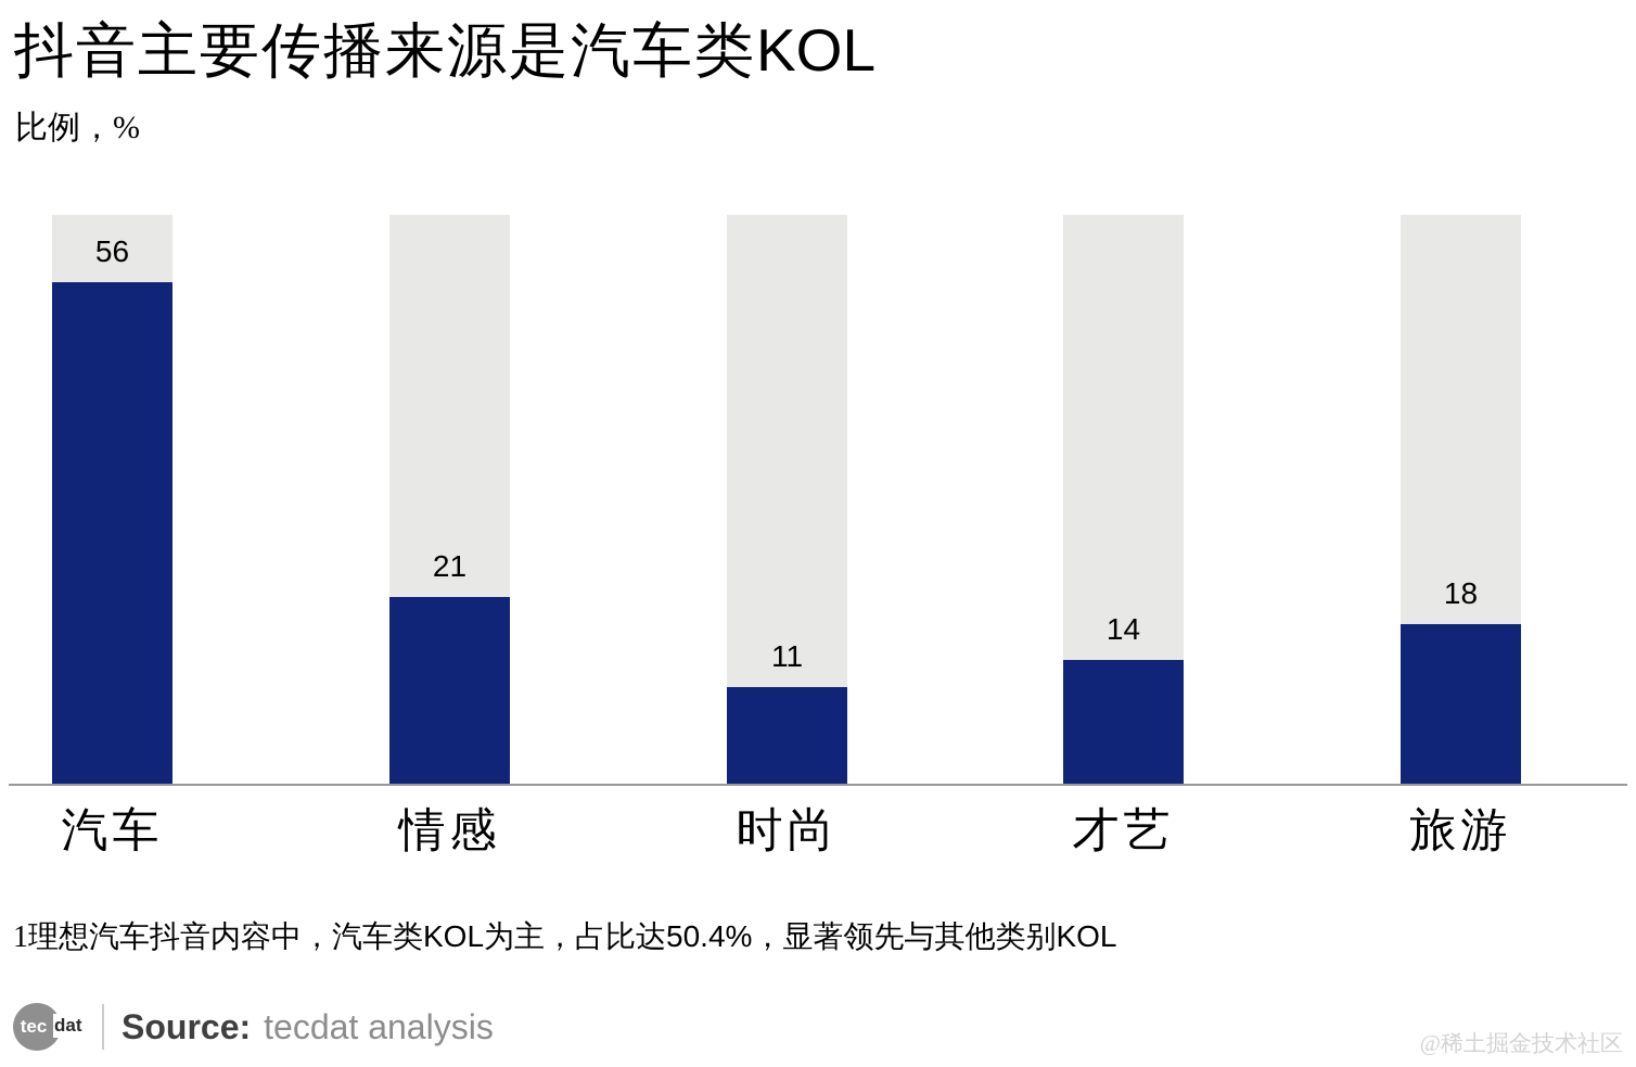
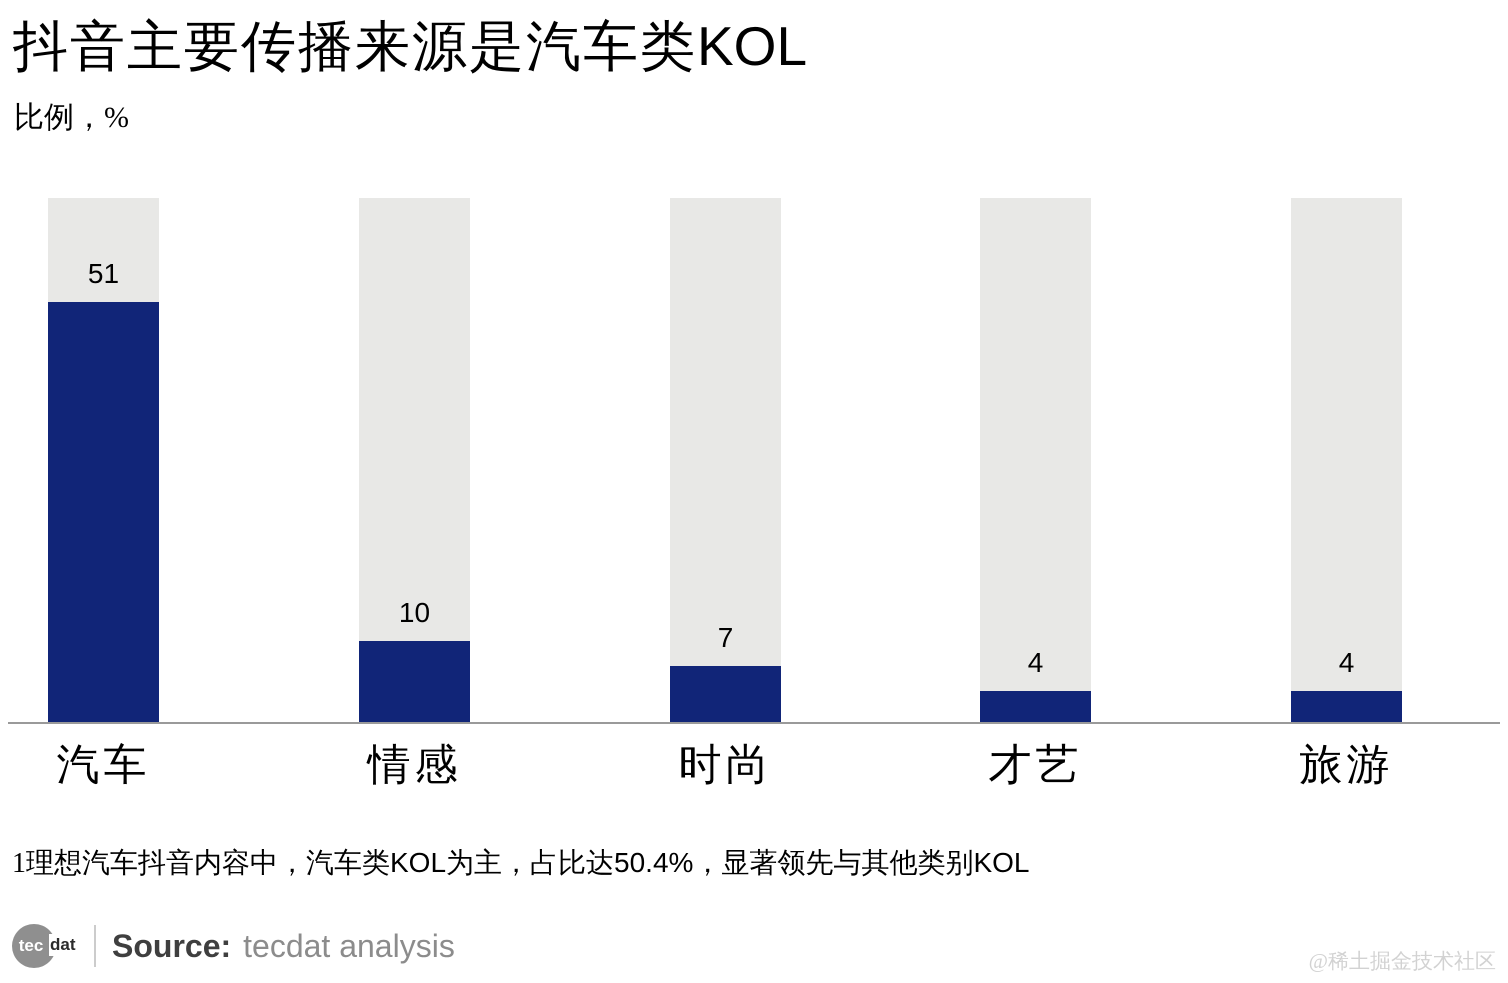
汽车: 56 -> 51
情感: 21 -> 10
时尚: 11 -> 7
才艺: 14 -> 4
旅游: 18 -> 4
